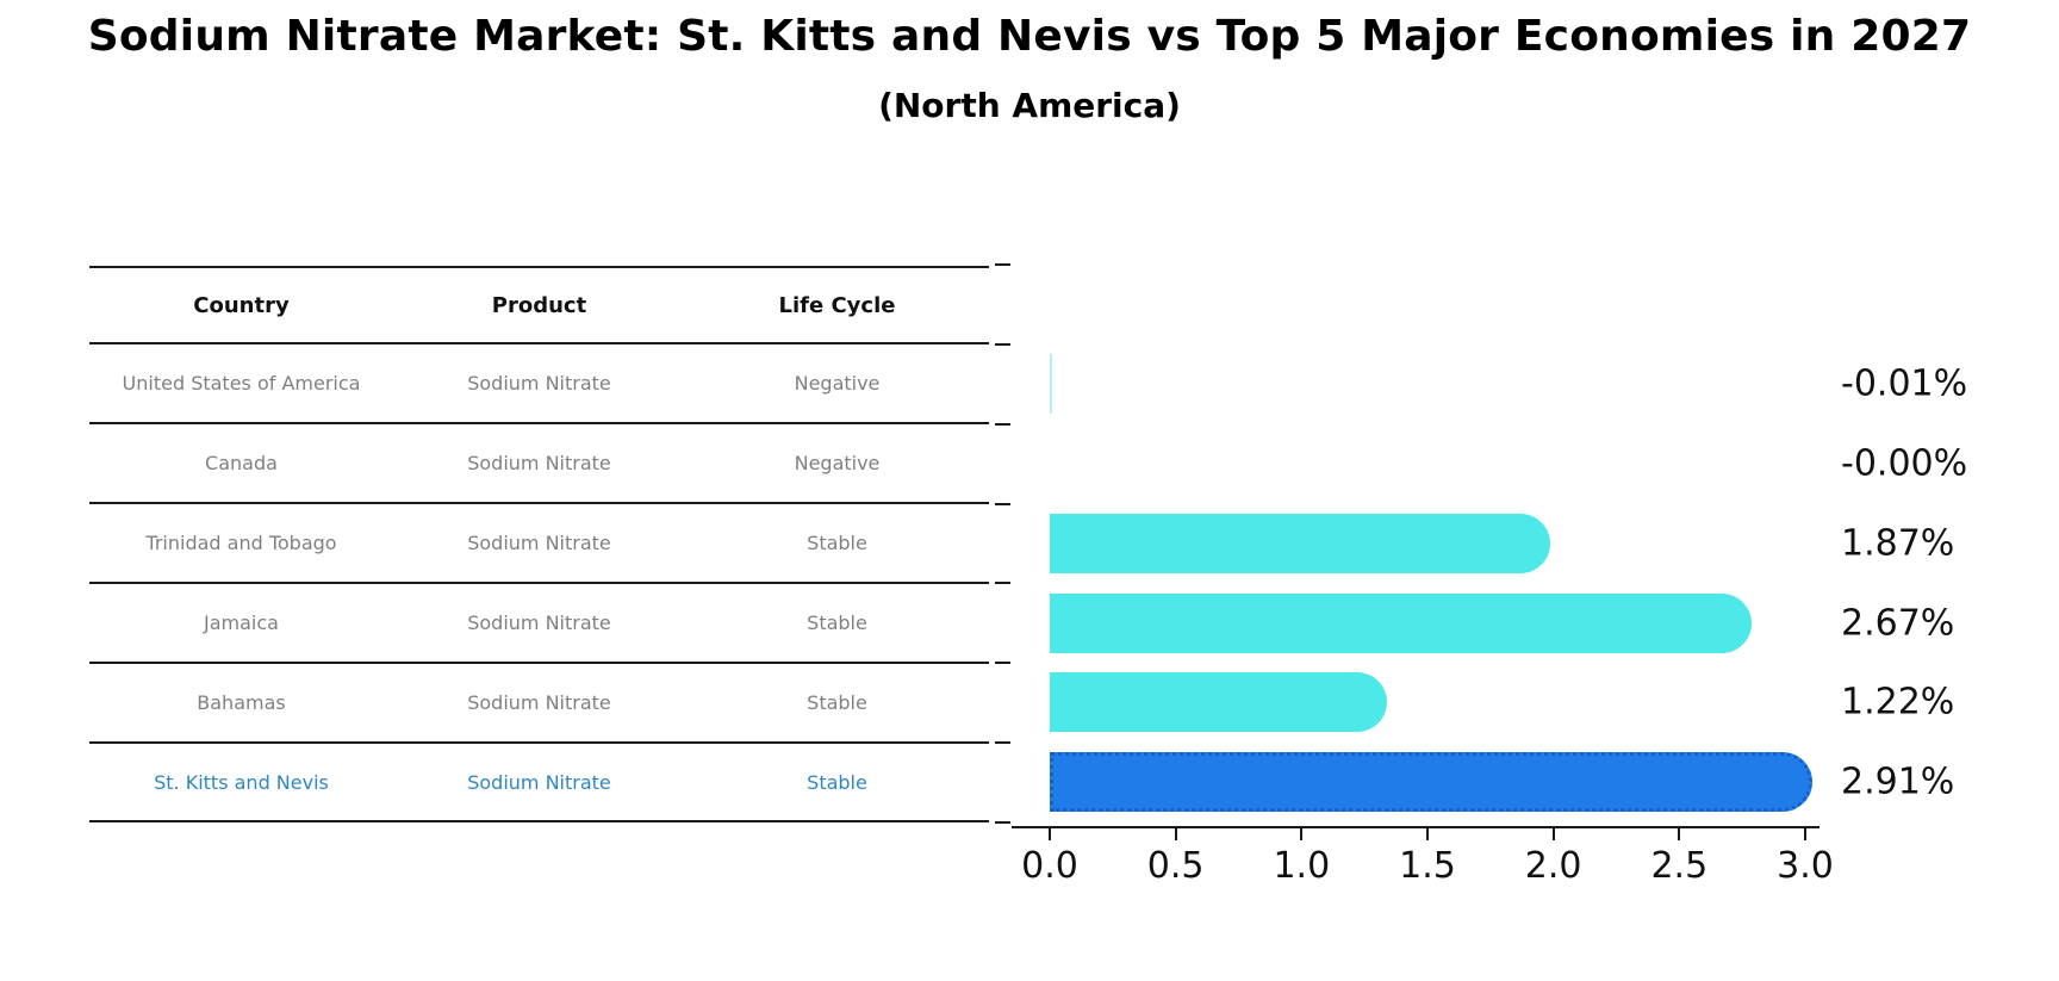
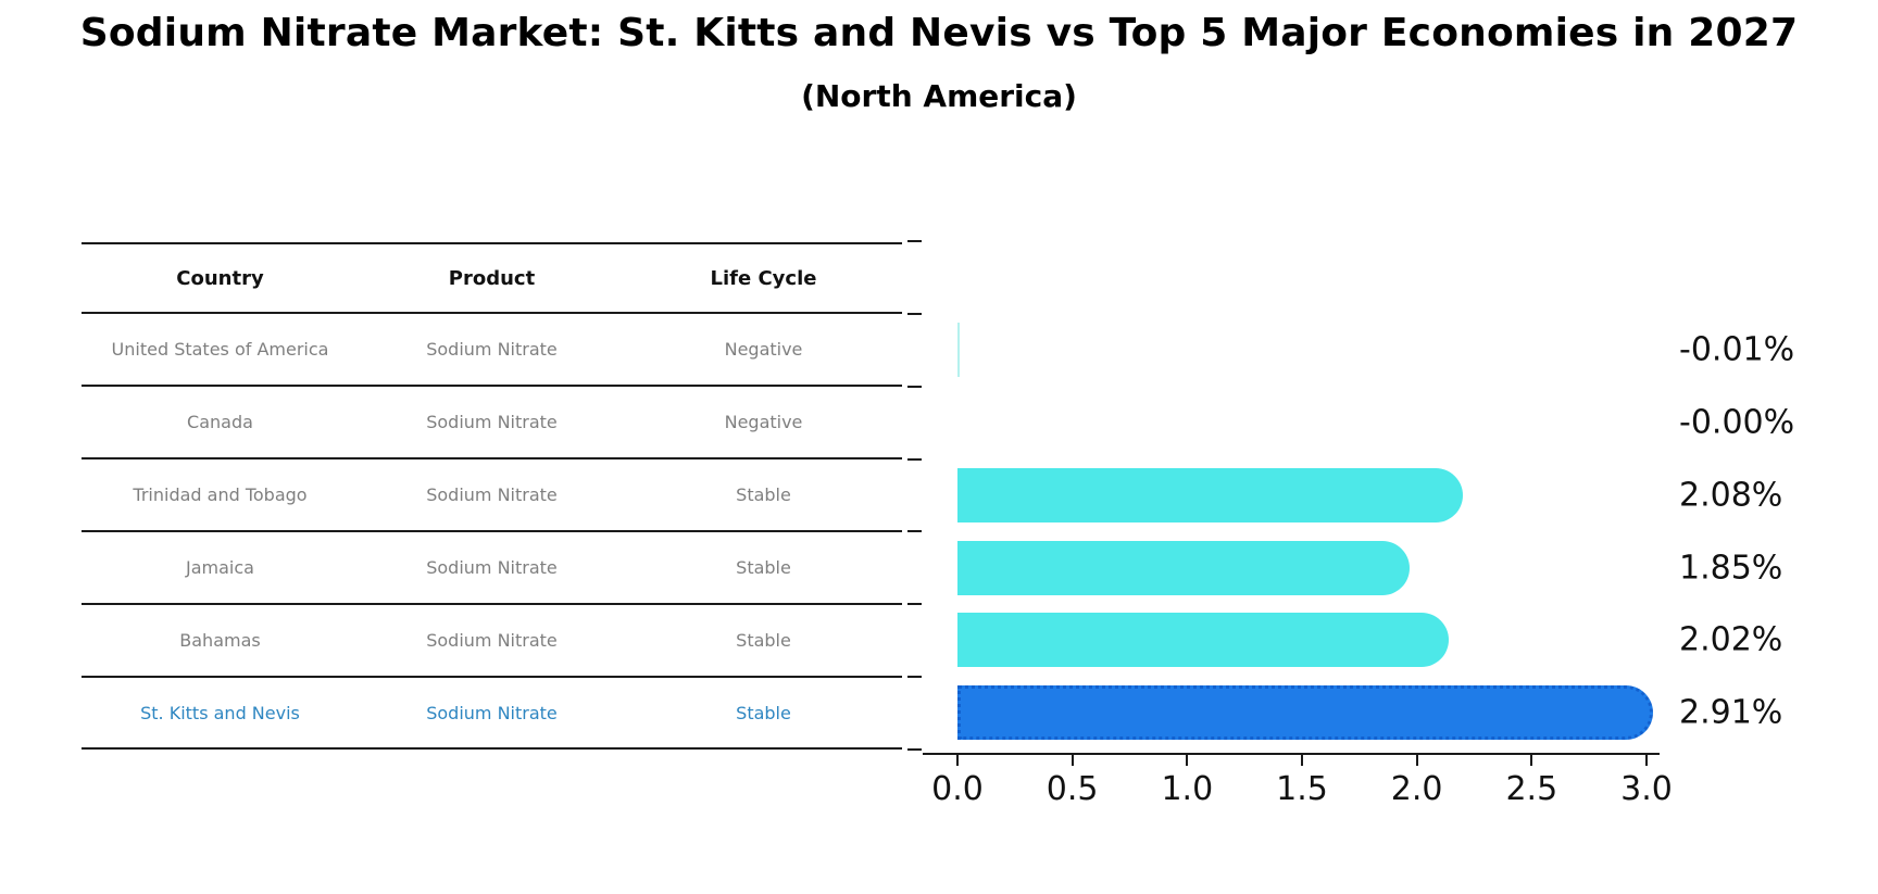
Trinidad and Tobago: 1.87% -> 2.08%
Jamaica: 2.67% -> 1.85%
Bahamas: 1.22% -> 2.02%
